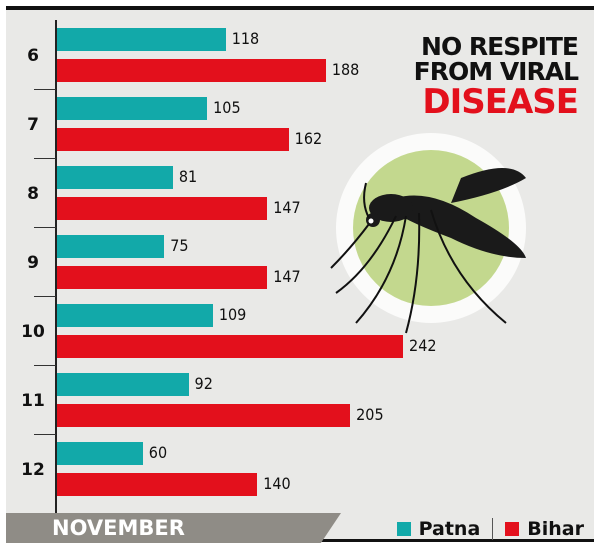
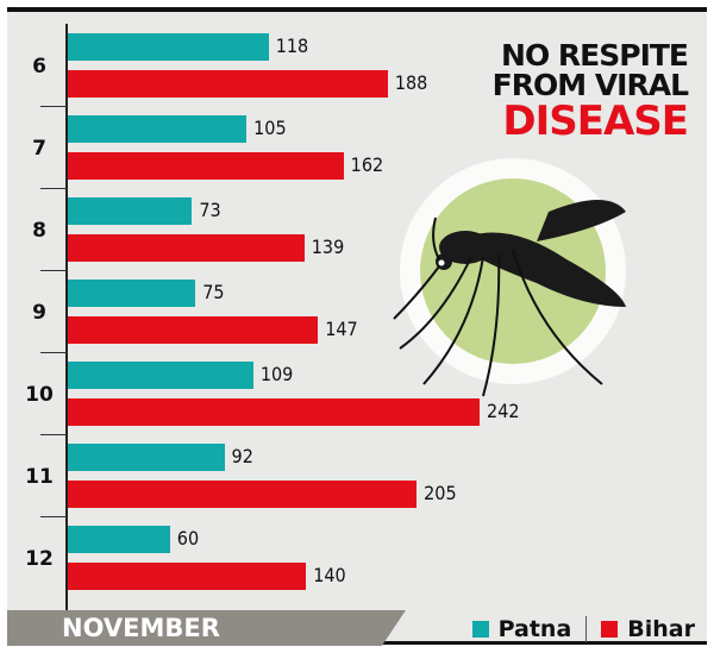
Patna/8: 81 -> 73
Bihar/8: 147 -> 139
